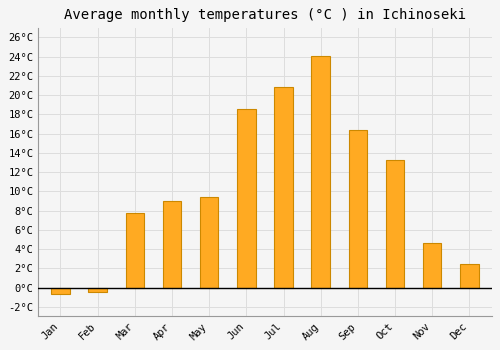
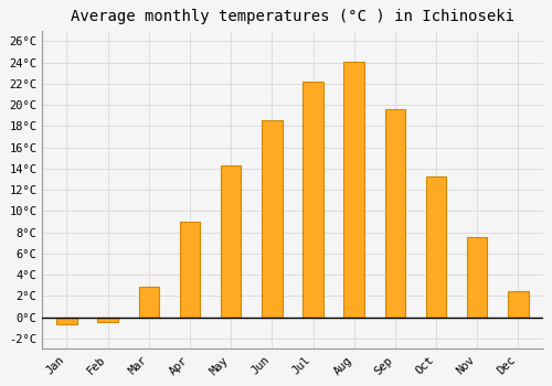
Mar: 7.8°C -> 2.9°C
May: 9.4°C -> 14.3°C
Jul: 20.8°C -> 22.2°C
Sep: 16.4°C -> 19.6°C
Nov: 4.6°C -> 7.5°C
